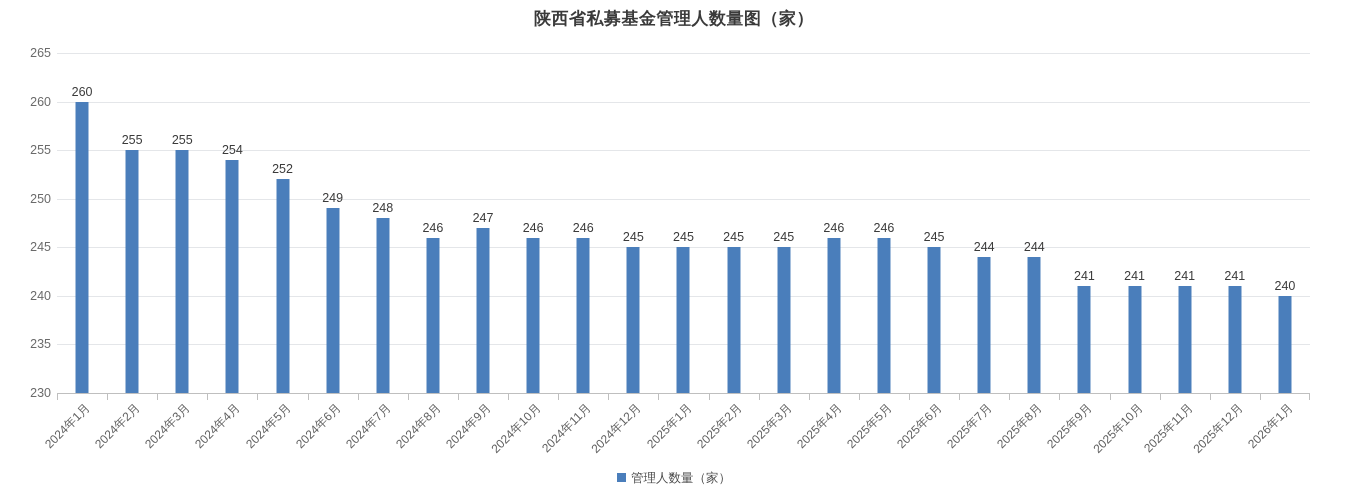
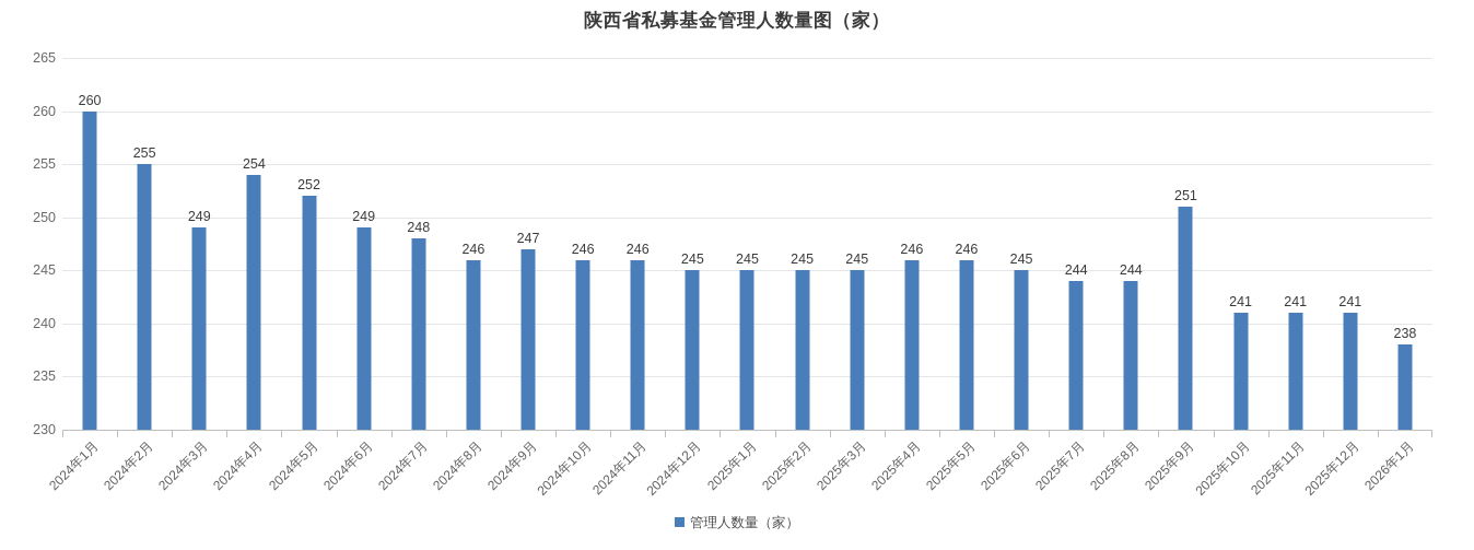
2024年3月: 255 -> 249
2025年9月: 241 -> 251
2026年1月: 240 -> 238
